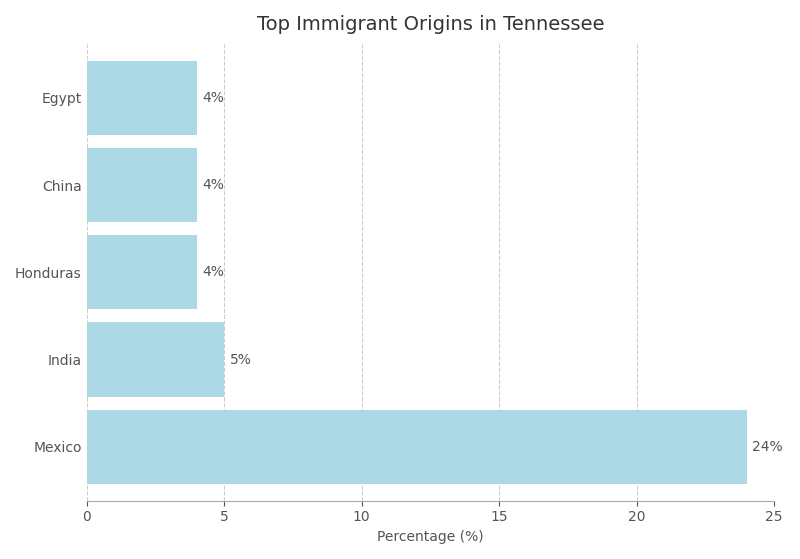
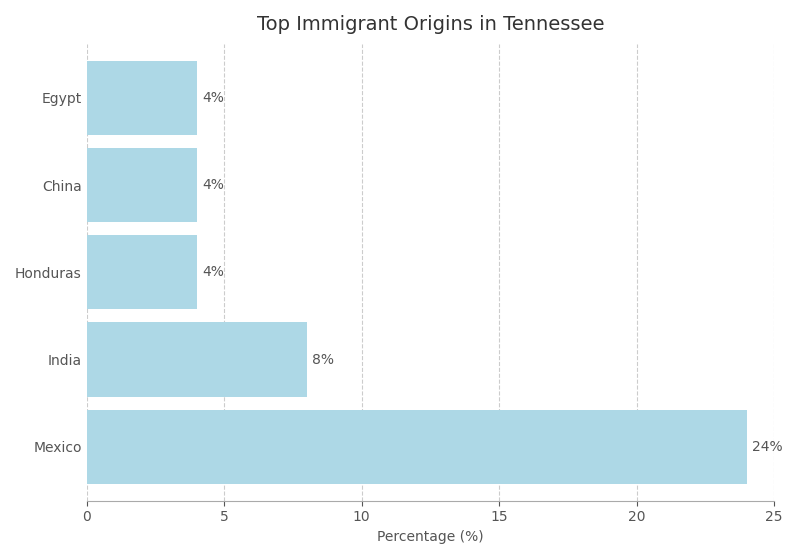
India: 5% -> 8%
